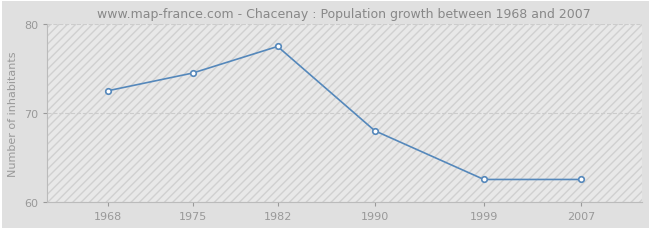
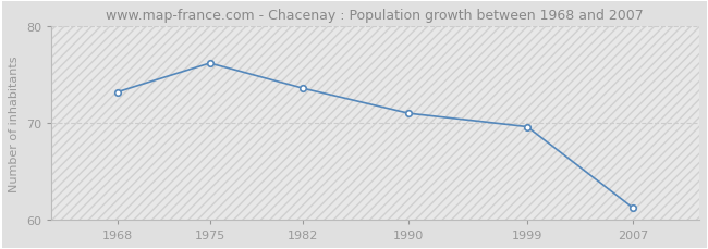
1968: 72.5 -> 73.2
1975: 74.5 -> 76.2
1982: 77.5 -> 73.6
1990: 68.0 -> 71.0
1999: 62.5 -> 69.6
2007: 62.5 -> 61.2
